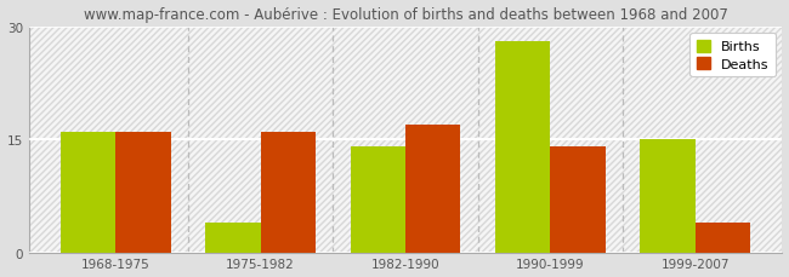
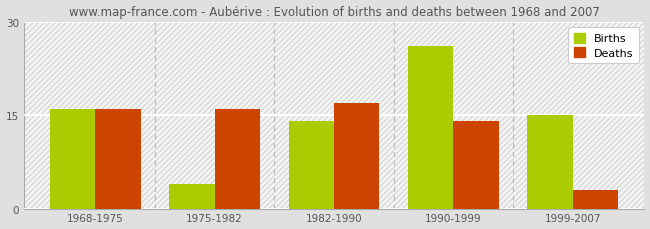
Births/1990-1999: 28 -> 26
Deaths/1999-2007: 4 -> 3
